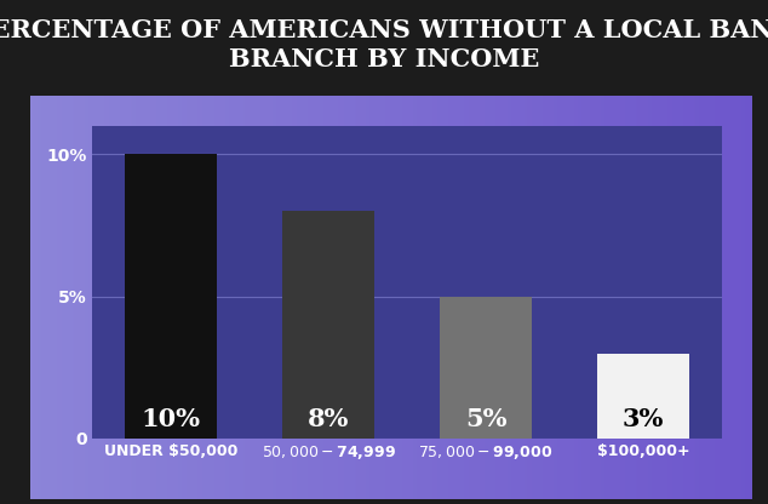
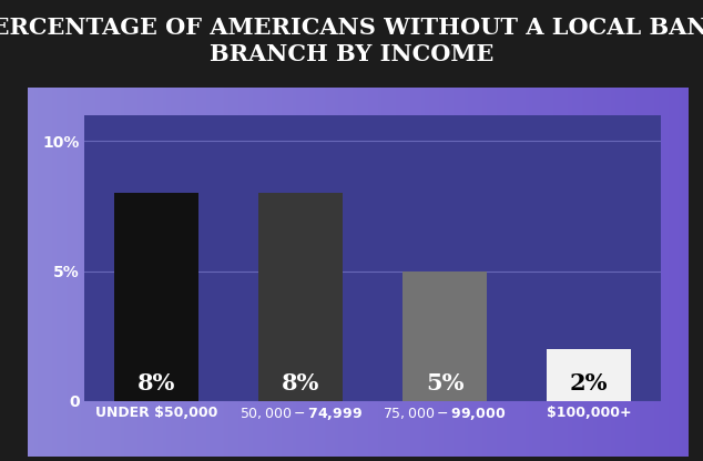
UNDER $50,000: 10% -> 8%
$100,000+: 3% -> 2%
